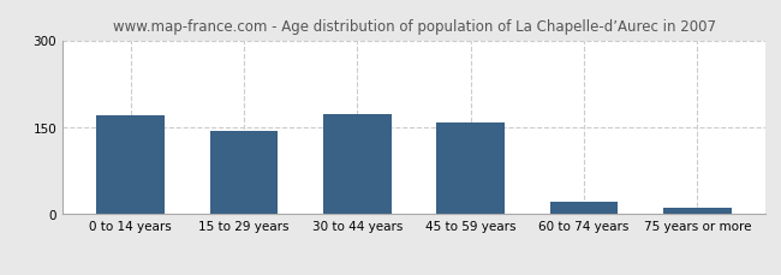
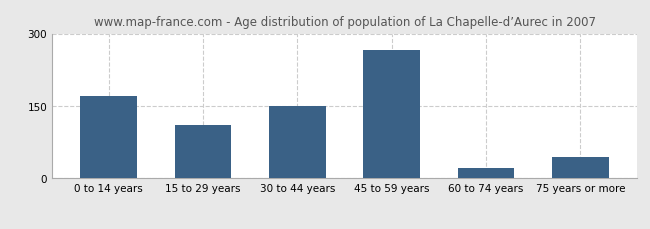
15 to 29 years: 144 -> 110
30 to 44 years: 172 -> 150
45 to 59 years: 159 -> 265
75 years or more: 11 -> 45
